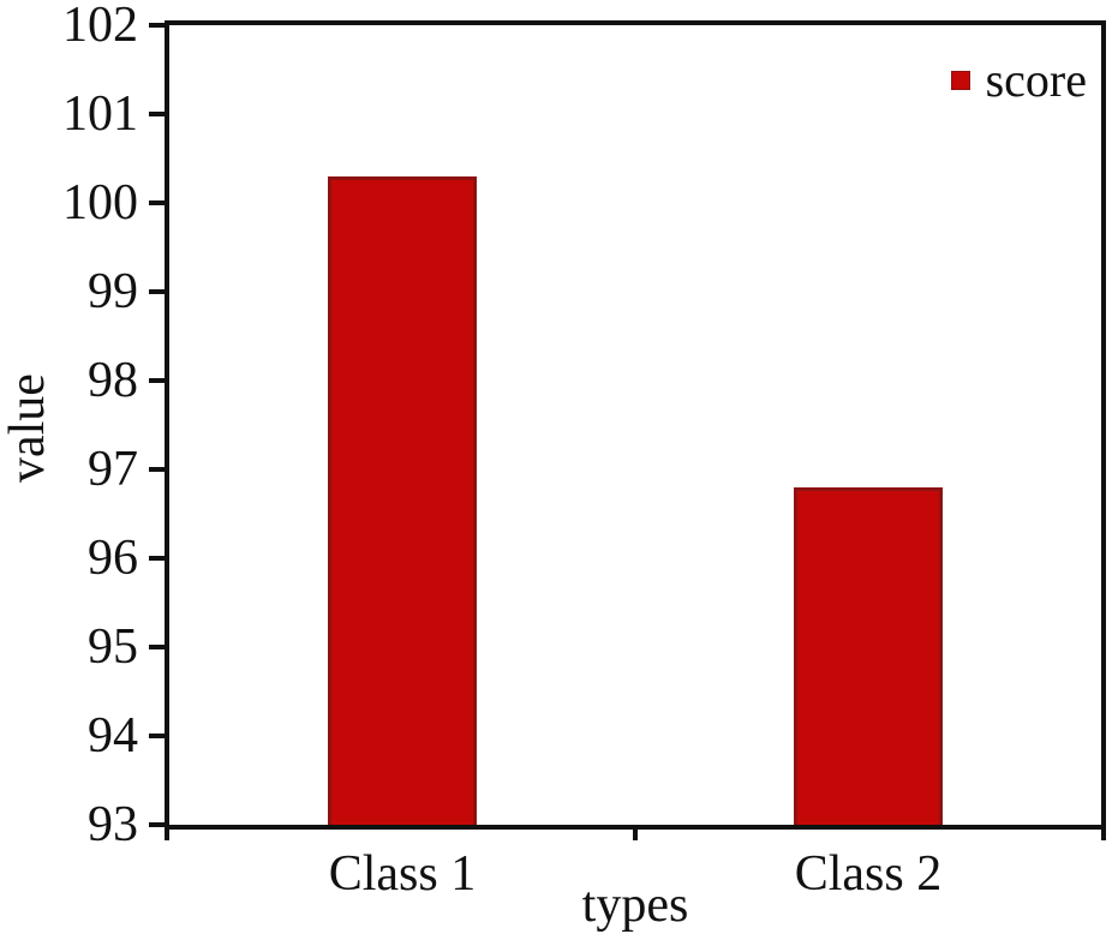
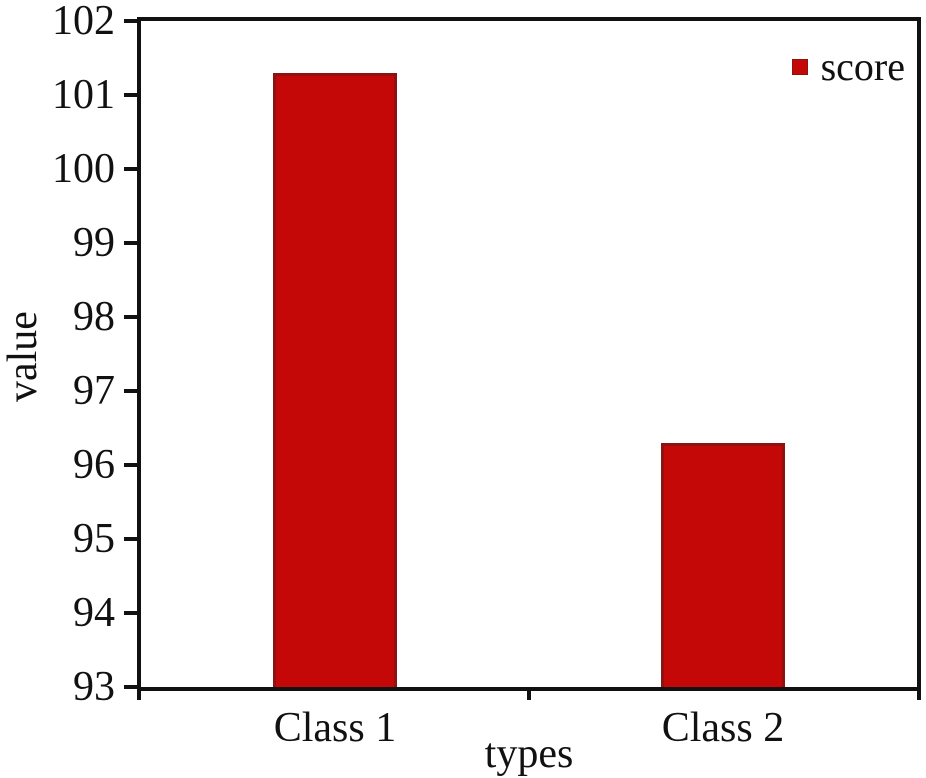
Class 1: 100.3 -> 101.3
Class 2: 96.8 -> 96.3
